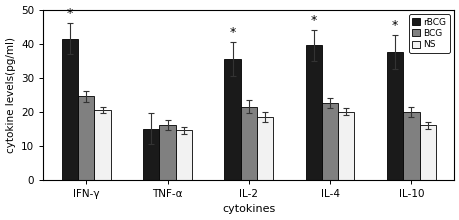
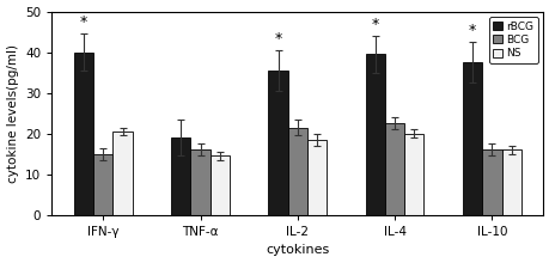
rBCG/IFN-γ: 41.5 -> 40.0
BCG/IFN-γ: 24.5 -> 15.0
rBCG/TNF-α: 15.0 -> 19.0
BCG/IL-10: 20.0 -> 16.0
